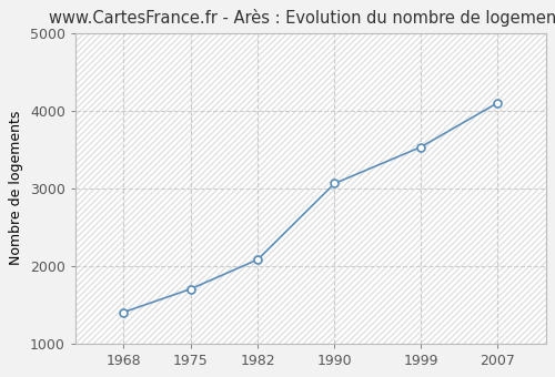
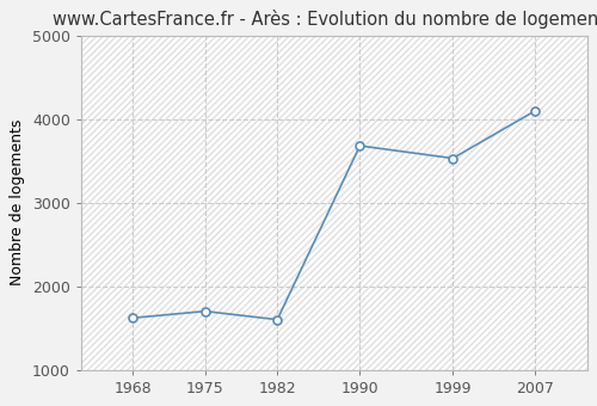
1968: 1400 -> 1620
1982: 2080 -> 1600
1990: 3060 -> 3680
